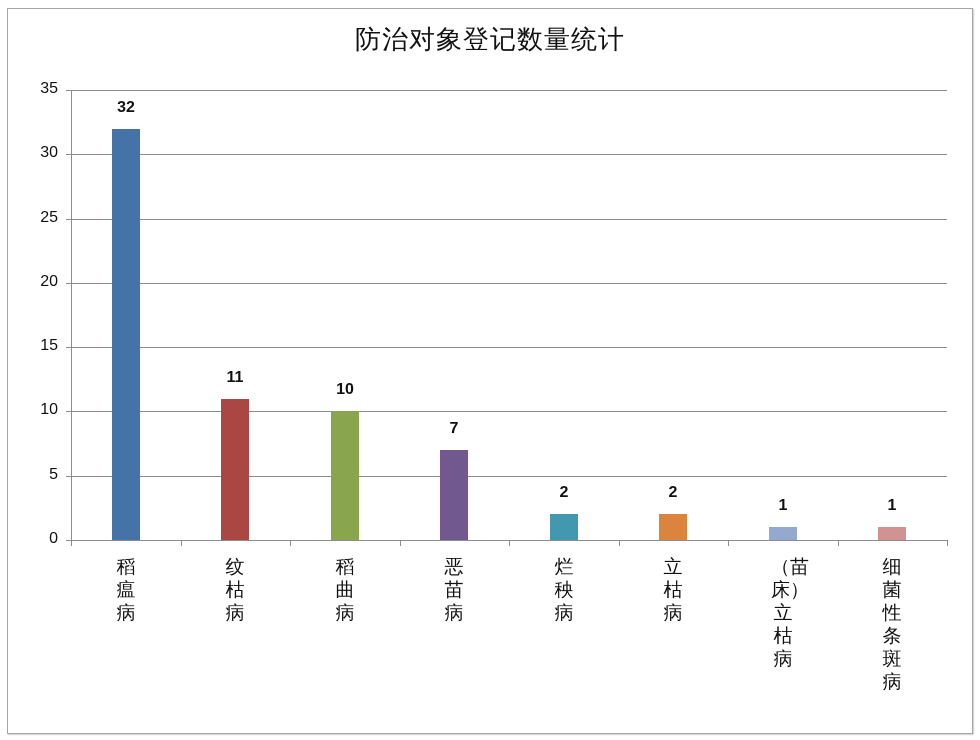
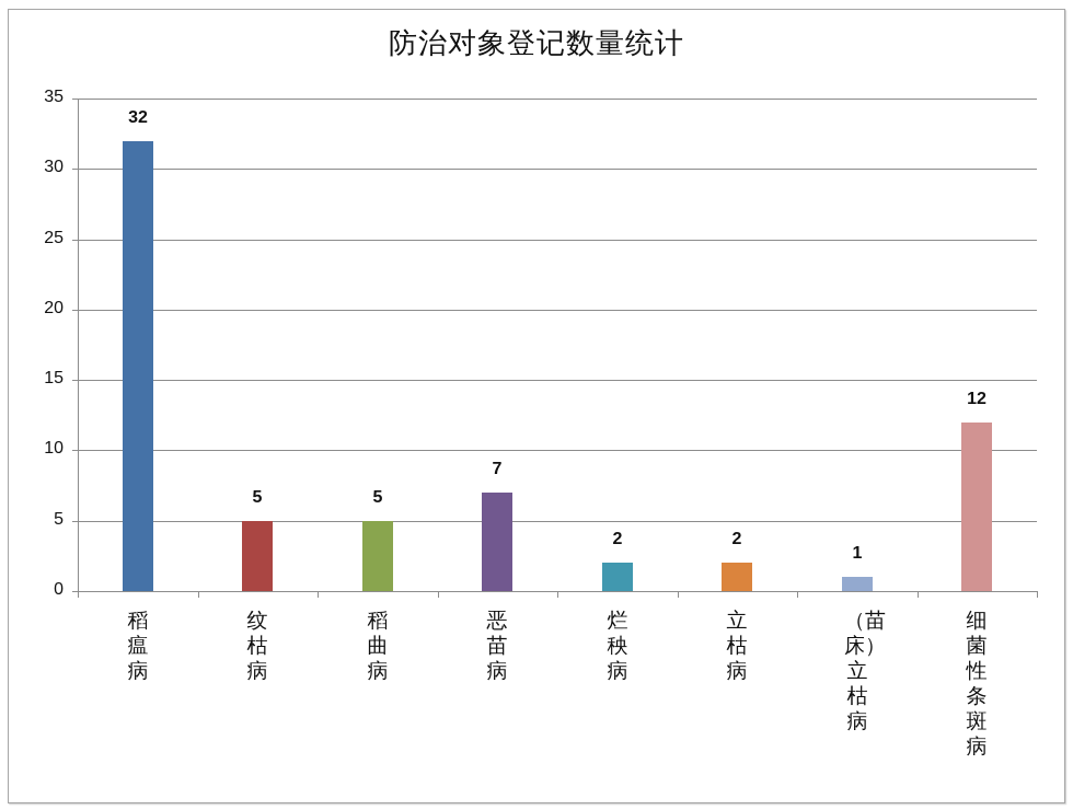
纹枯病: 11 -> 5
稻曲病: 10 -> 5
细菌性条斑病: 1 -> 12
